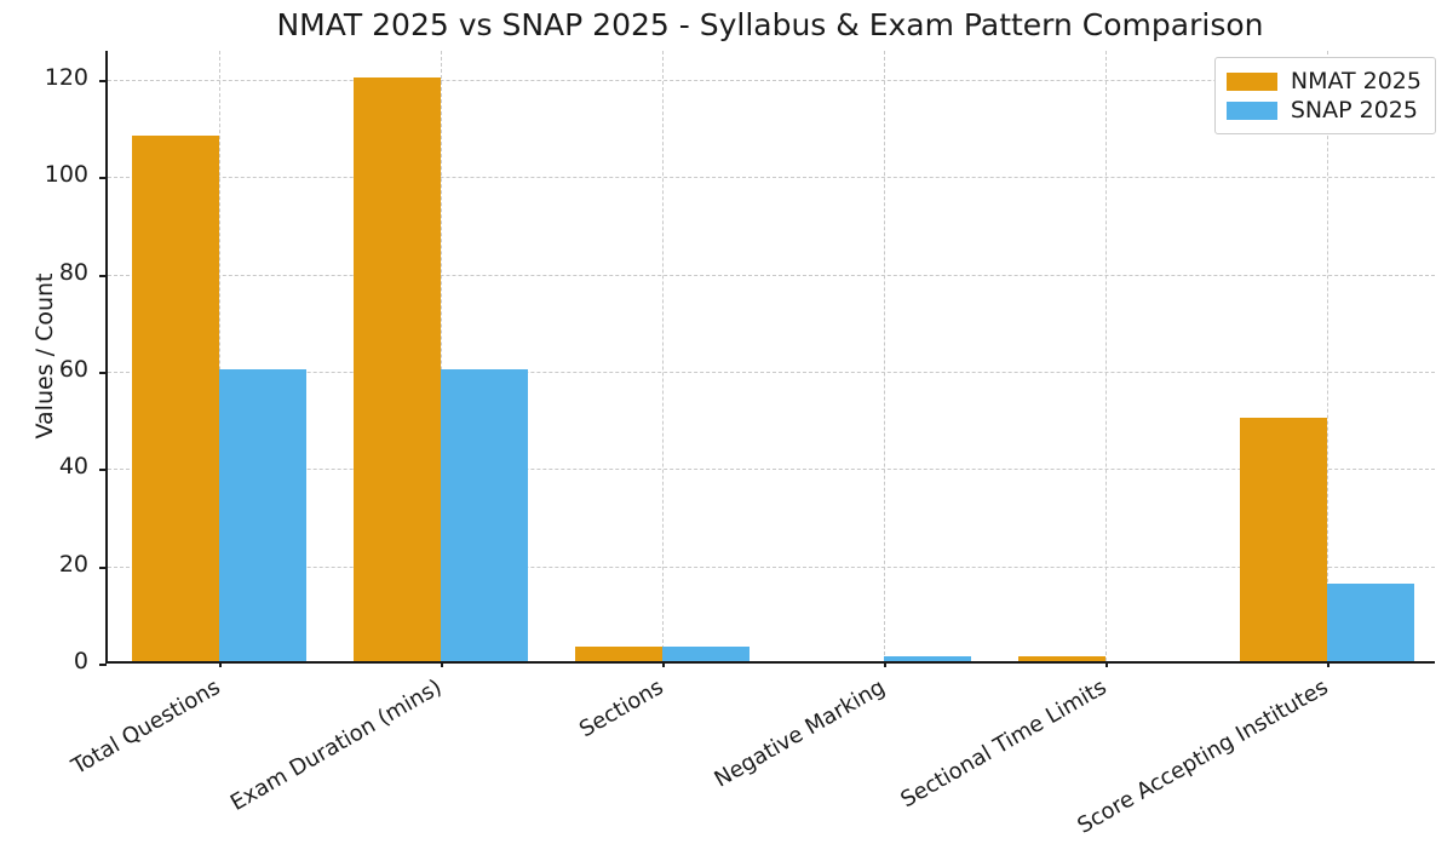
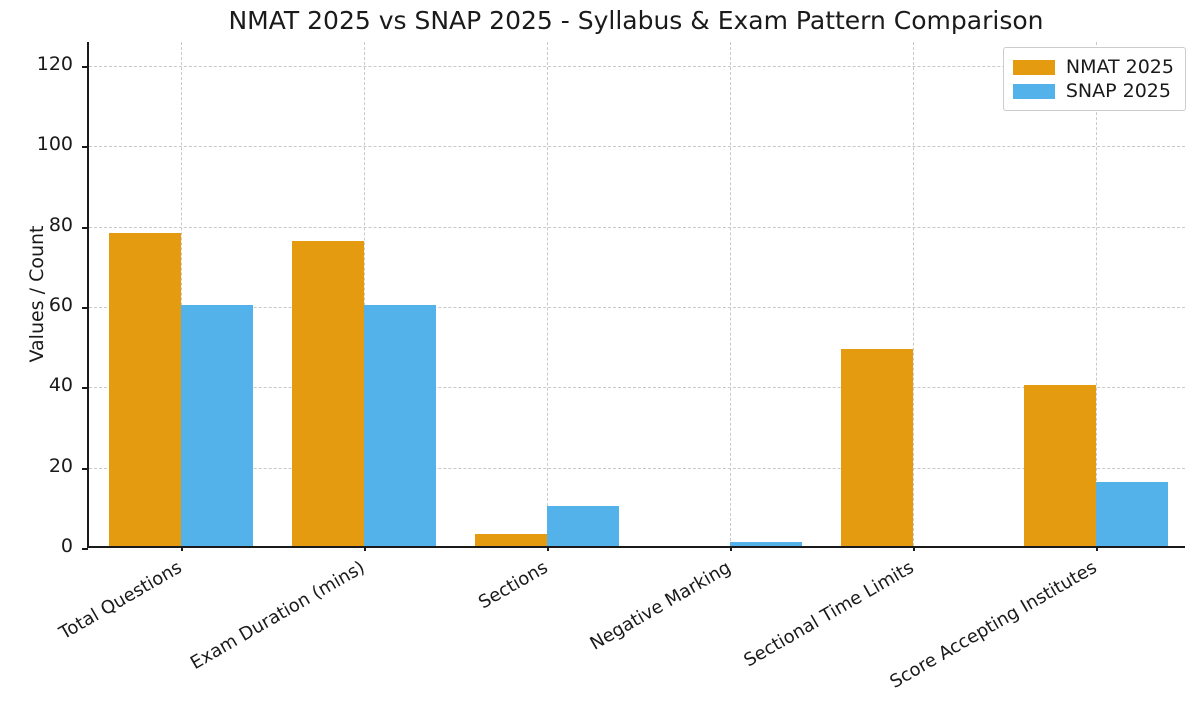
NMAT 2025/Total Questions: 108 -> 78
NMAT 2025/Exam Duration (mins): 120 -> 76
SNAP 2025/Sections: 3 -> 10
NMAT 2025/Sectional Time Limits: 1 -> 49
NMAT 2025/Score Accepting Institutes: 50 -> 40
